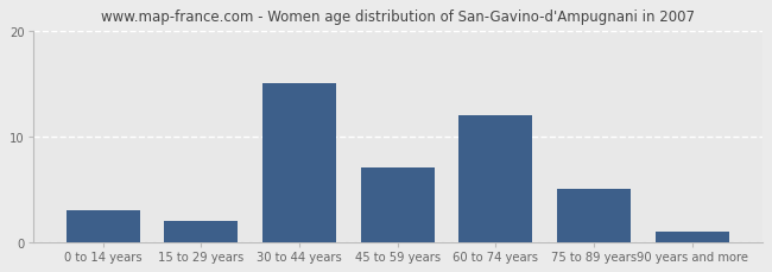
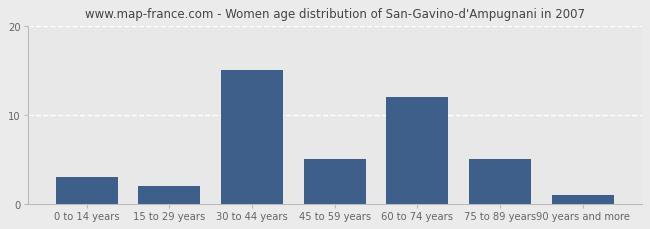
45 to 59 years: 7 -> 5
